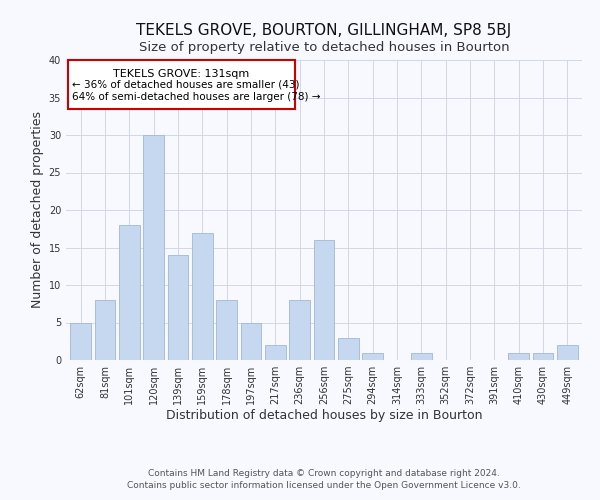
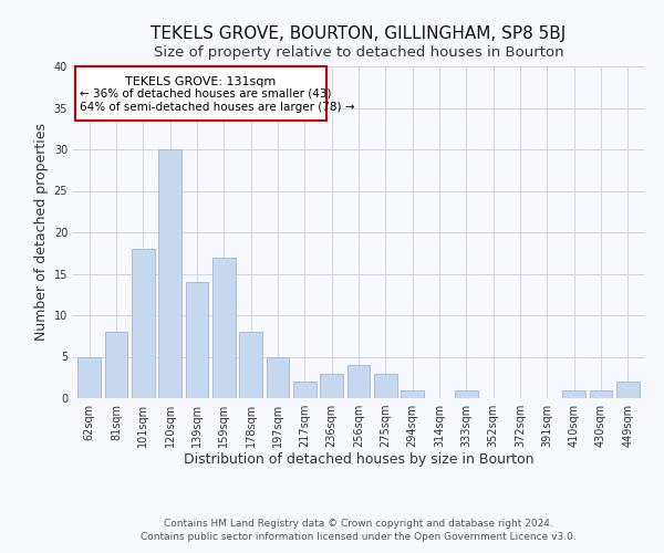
236sqm: 8 -> 3
256sqm: 16 -> 4
